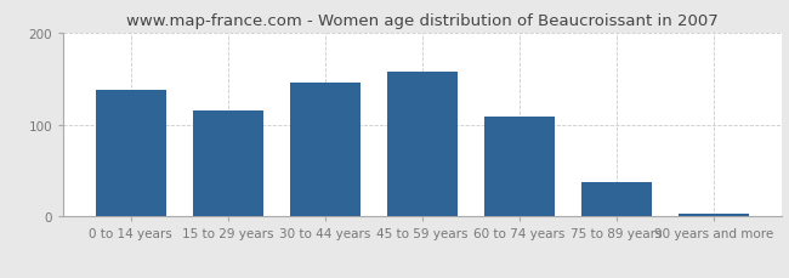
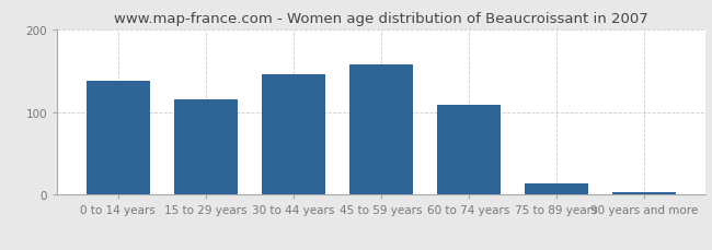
75 to 89 years: 38 -> 14
